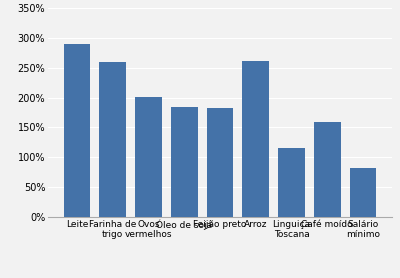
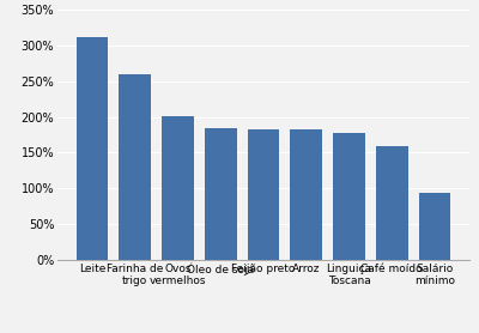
Leite: 290% -> 312%
Arroz: 262% -> 182%
Linguiça Toscana: 116% -> 177%
Salário mínimo: 82% -> 94%
